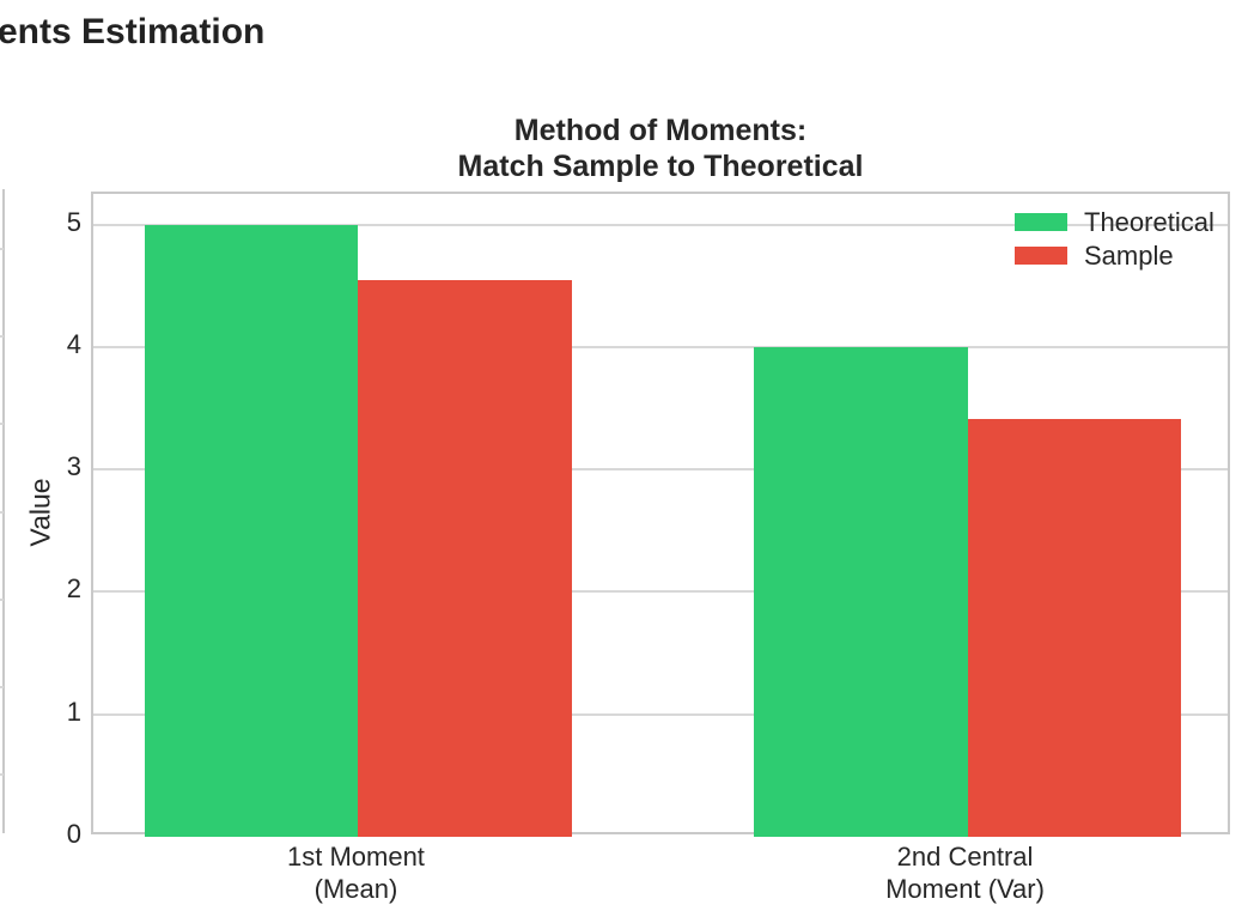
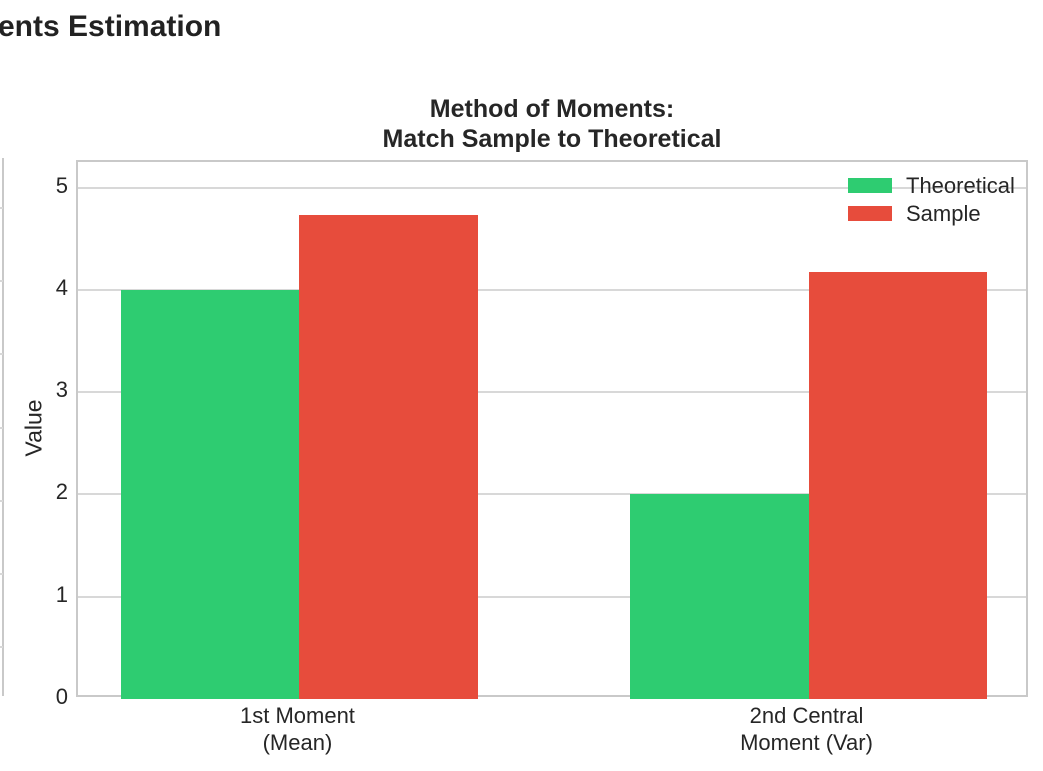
Theoretical/1st Moment (Mean): 5 -> 4
Sample/1st Moment (Mean): 4.55 -> 4.73
Theoretical/2nd Central Moment (Var): 4 -> 2
Sample/2nd Central Moment (Var): 3.41 -> 4.17
